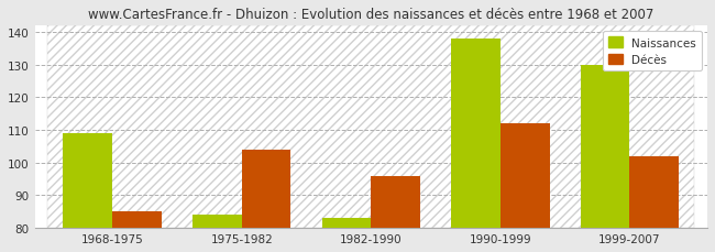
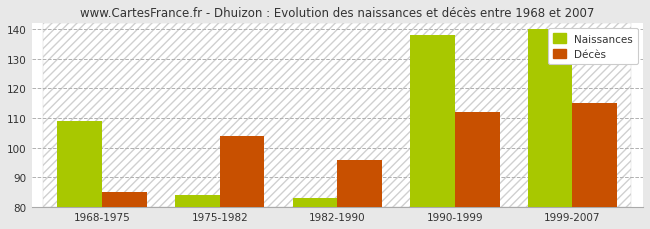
Naissances/1999-2007: 130 -> 140
Décès/1999-2007: 102 -> 115
